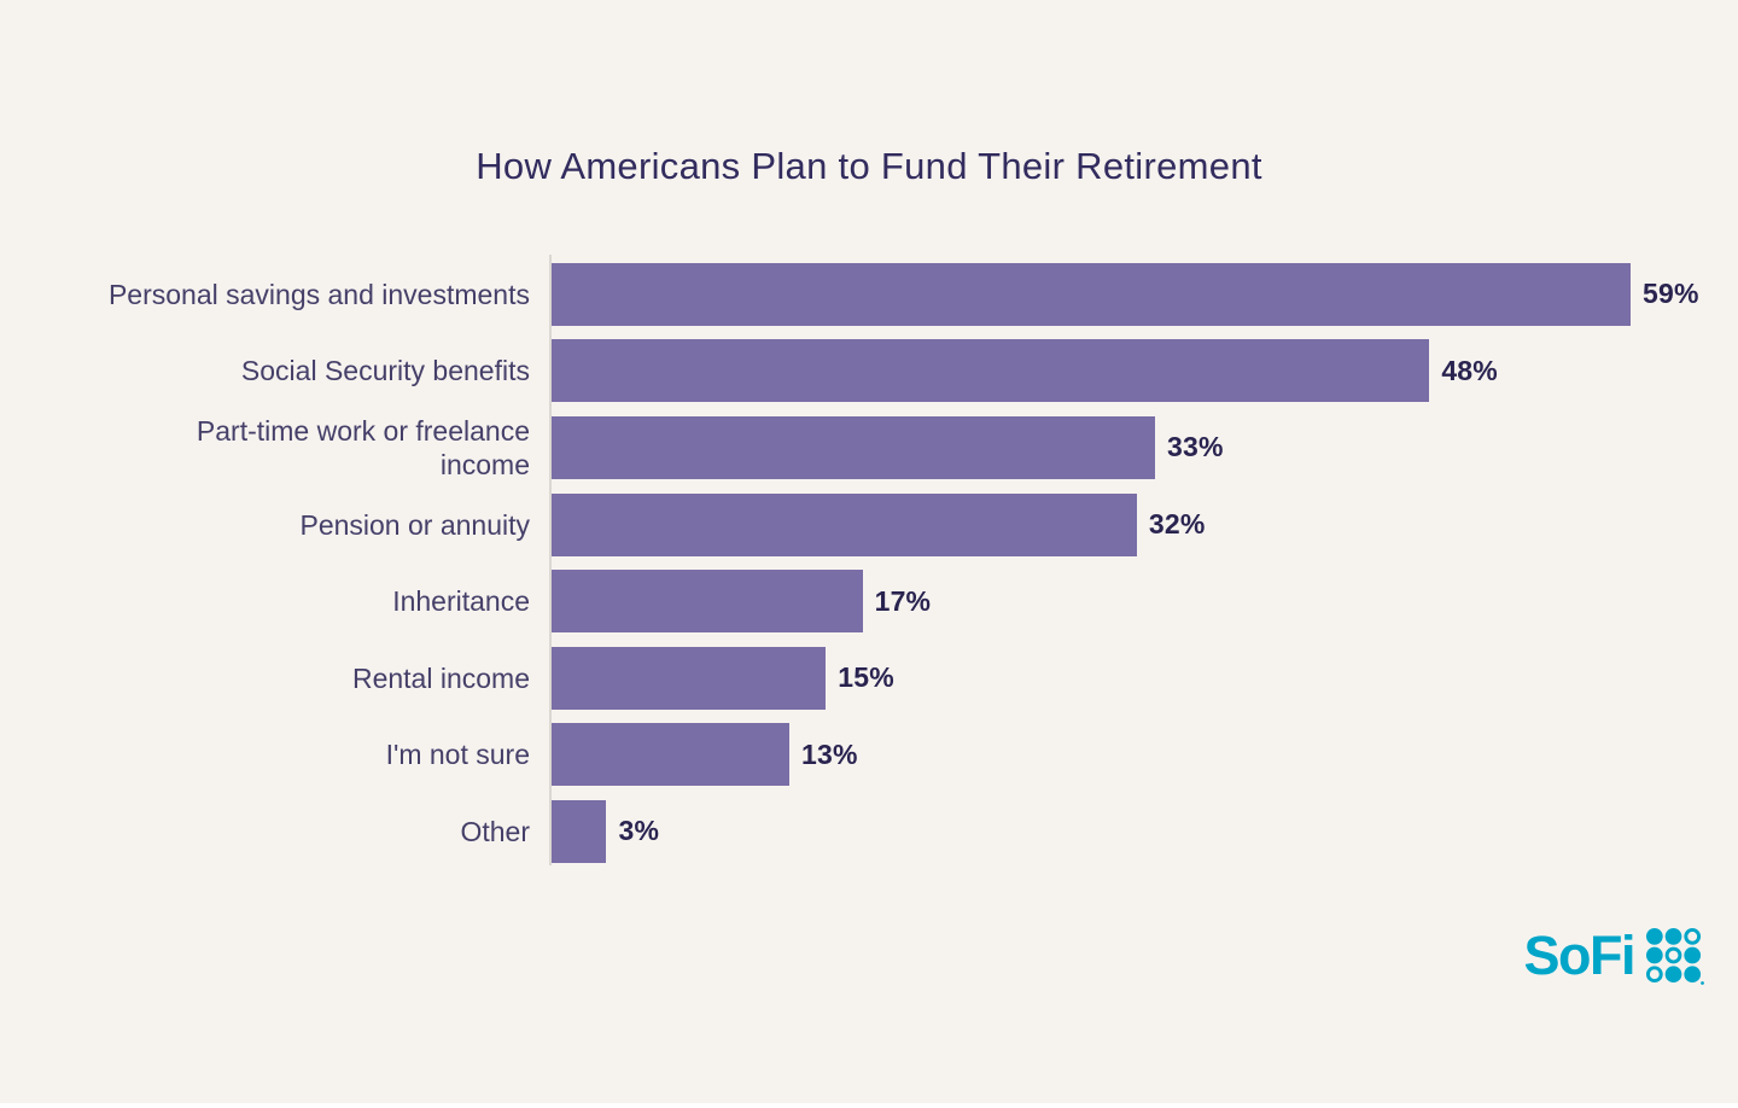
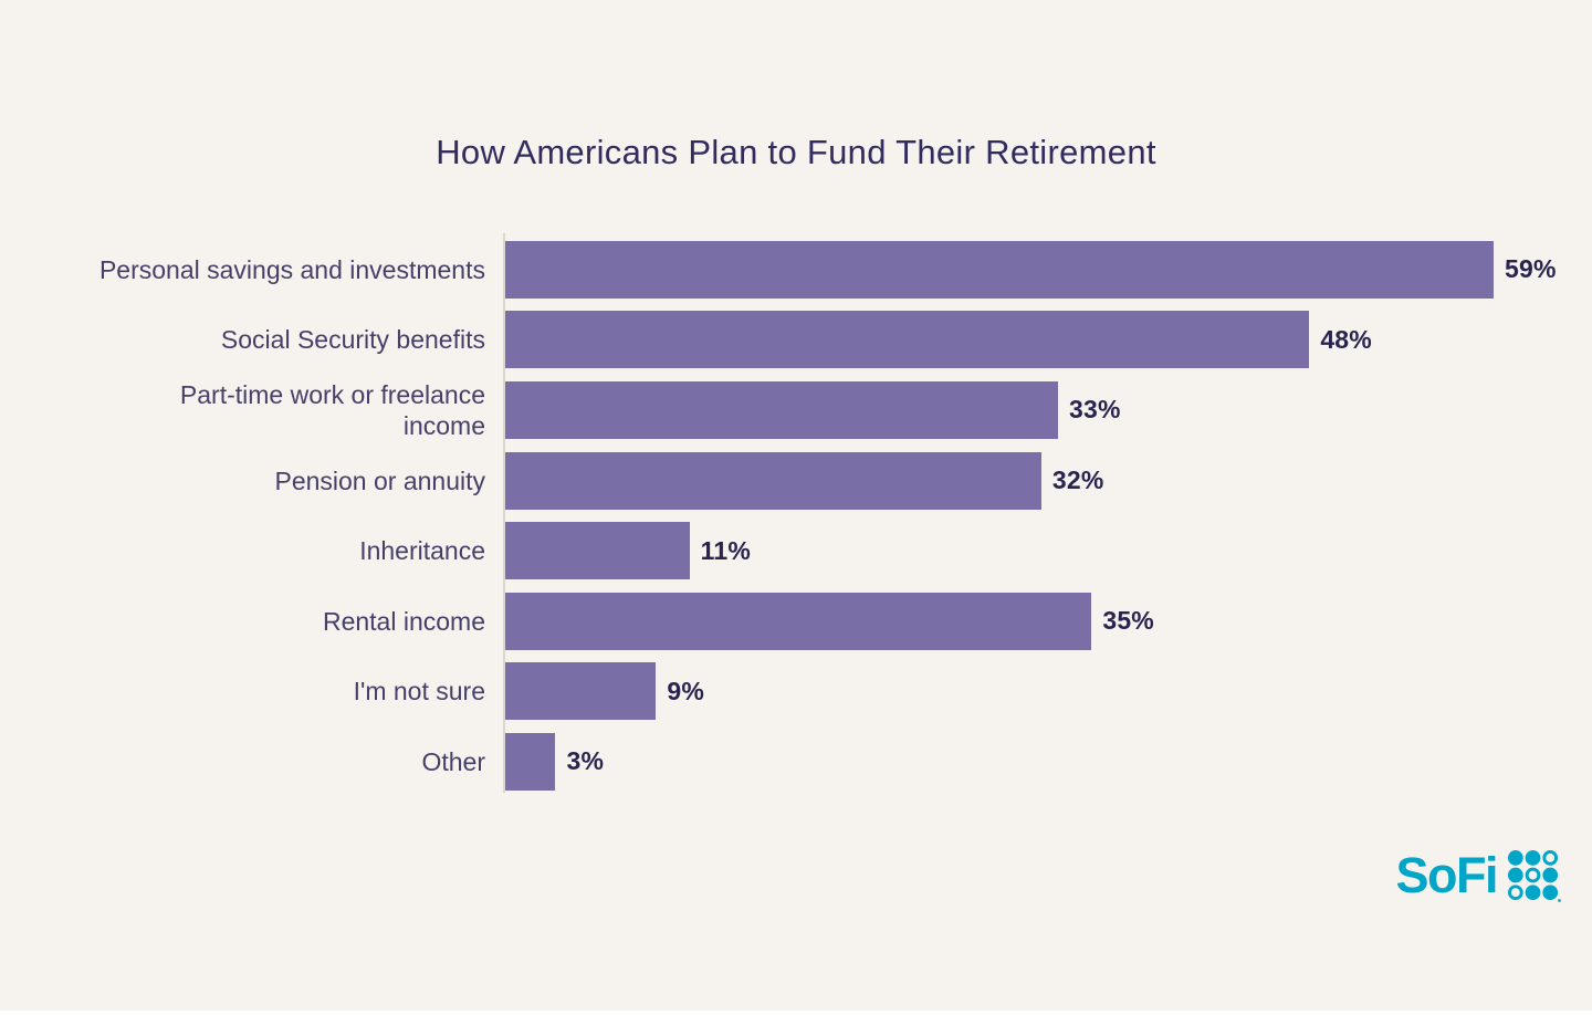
Inheritance: 17% -> 11%
Rental income: 15% -> 35%
I'm not sure: 13% -> 9%
